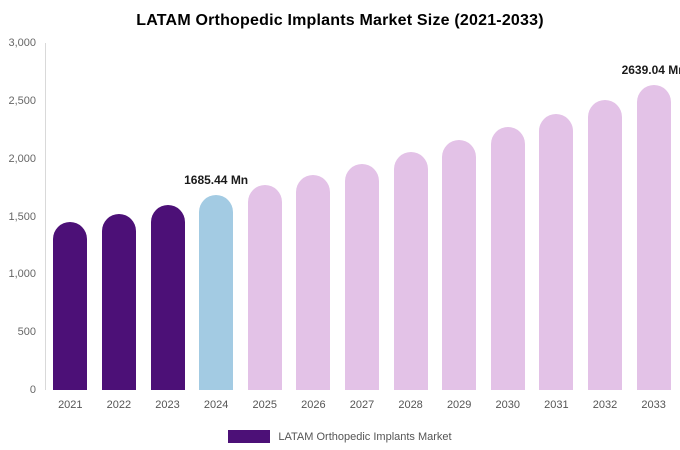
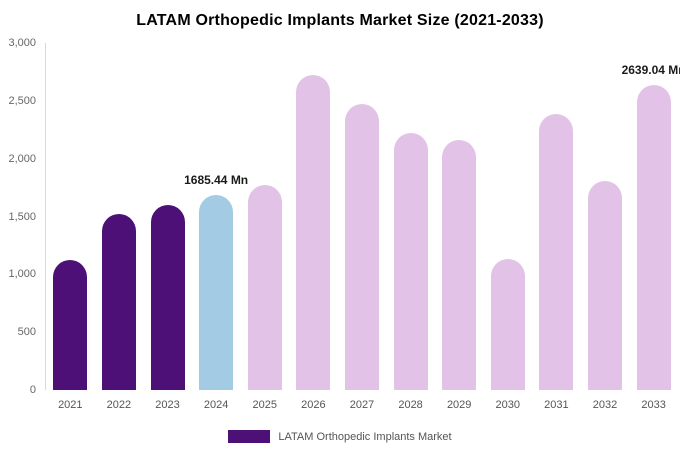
2021: 1450 -> 1120
2026: 1860 -> 2720
2027: 1960 -> 2470
2028: 2060 -> 2220
2030: 2270 -> 1130
2032: 2510 -> 1810
